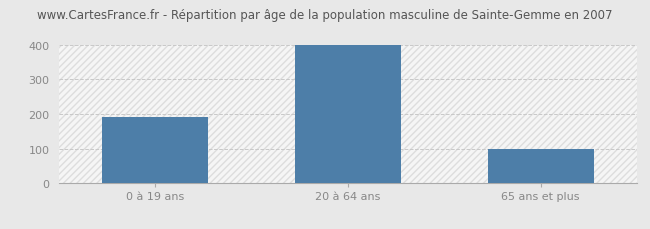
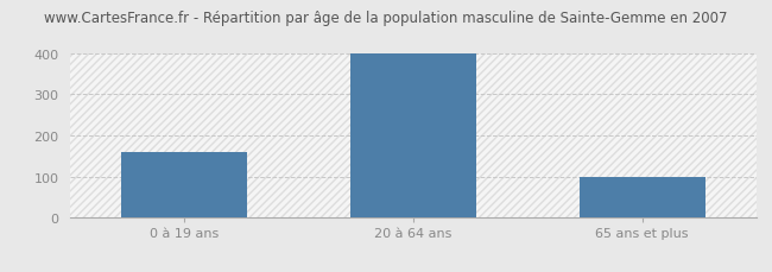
0 à 19 ans: 190 -> 160
